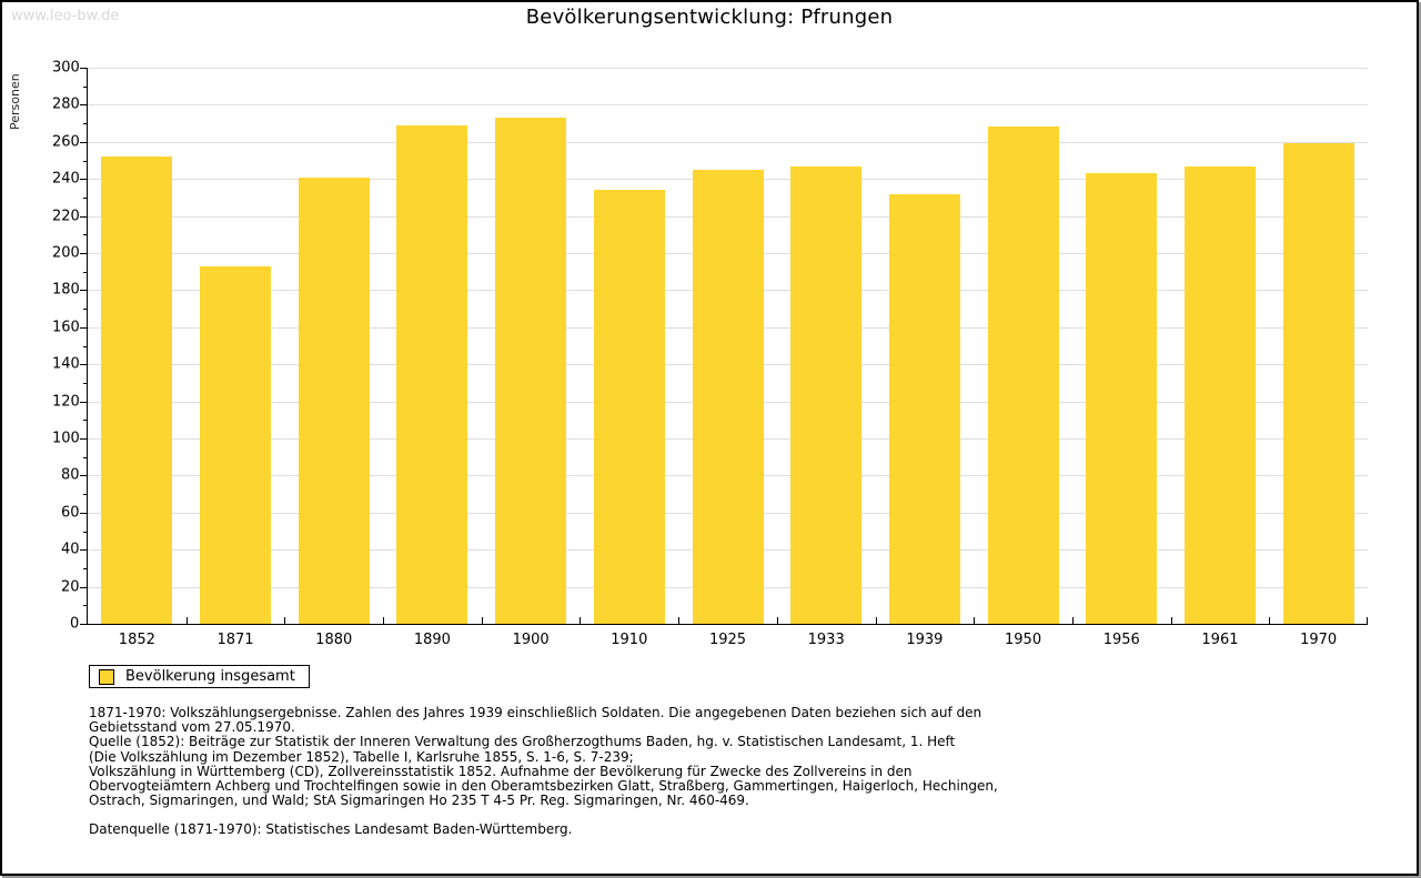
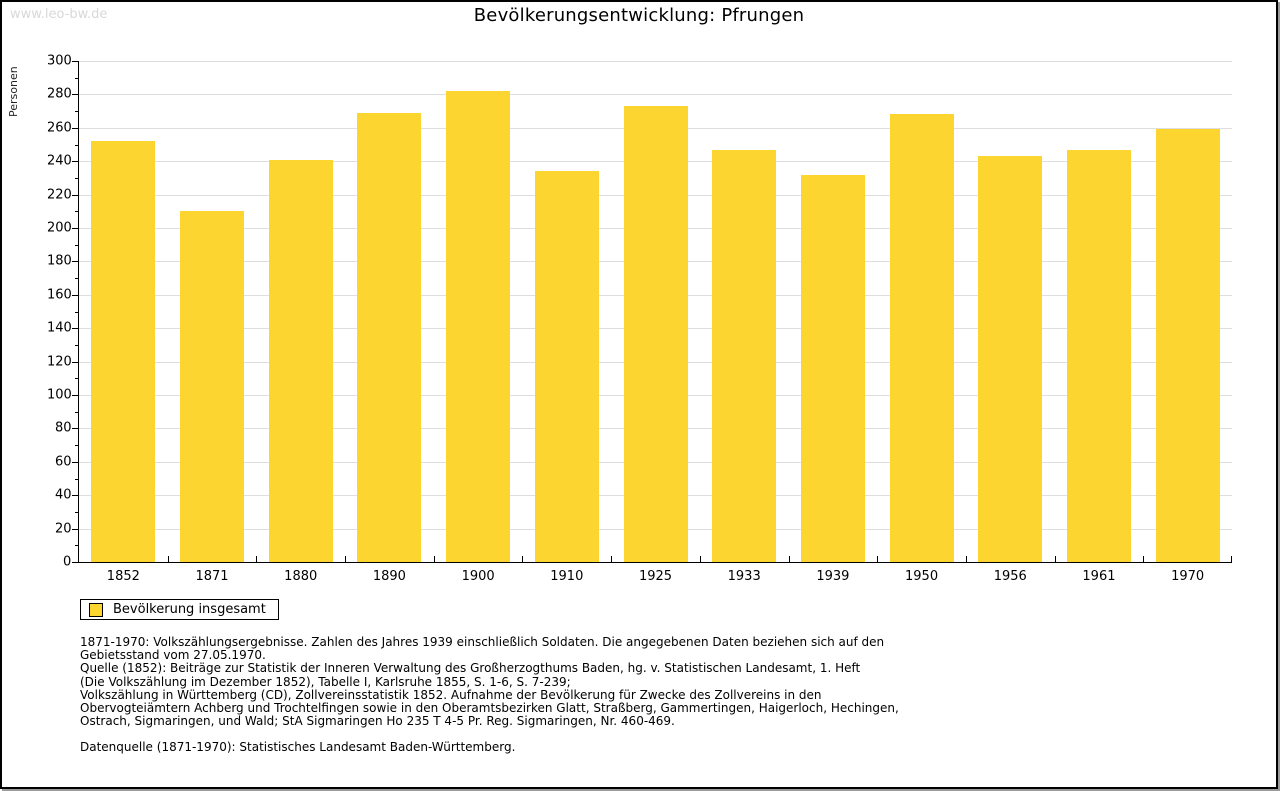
1871: 193 -> 210
1900: 273 -> 282
1925: 245 -> 273
